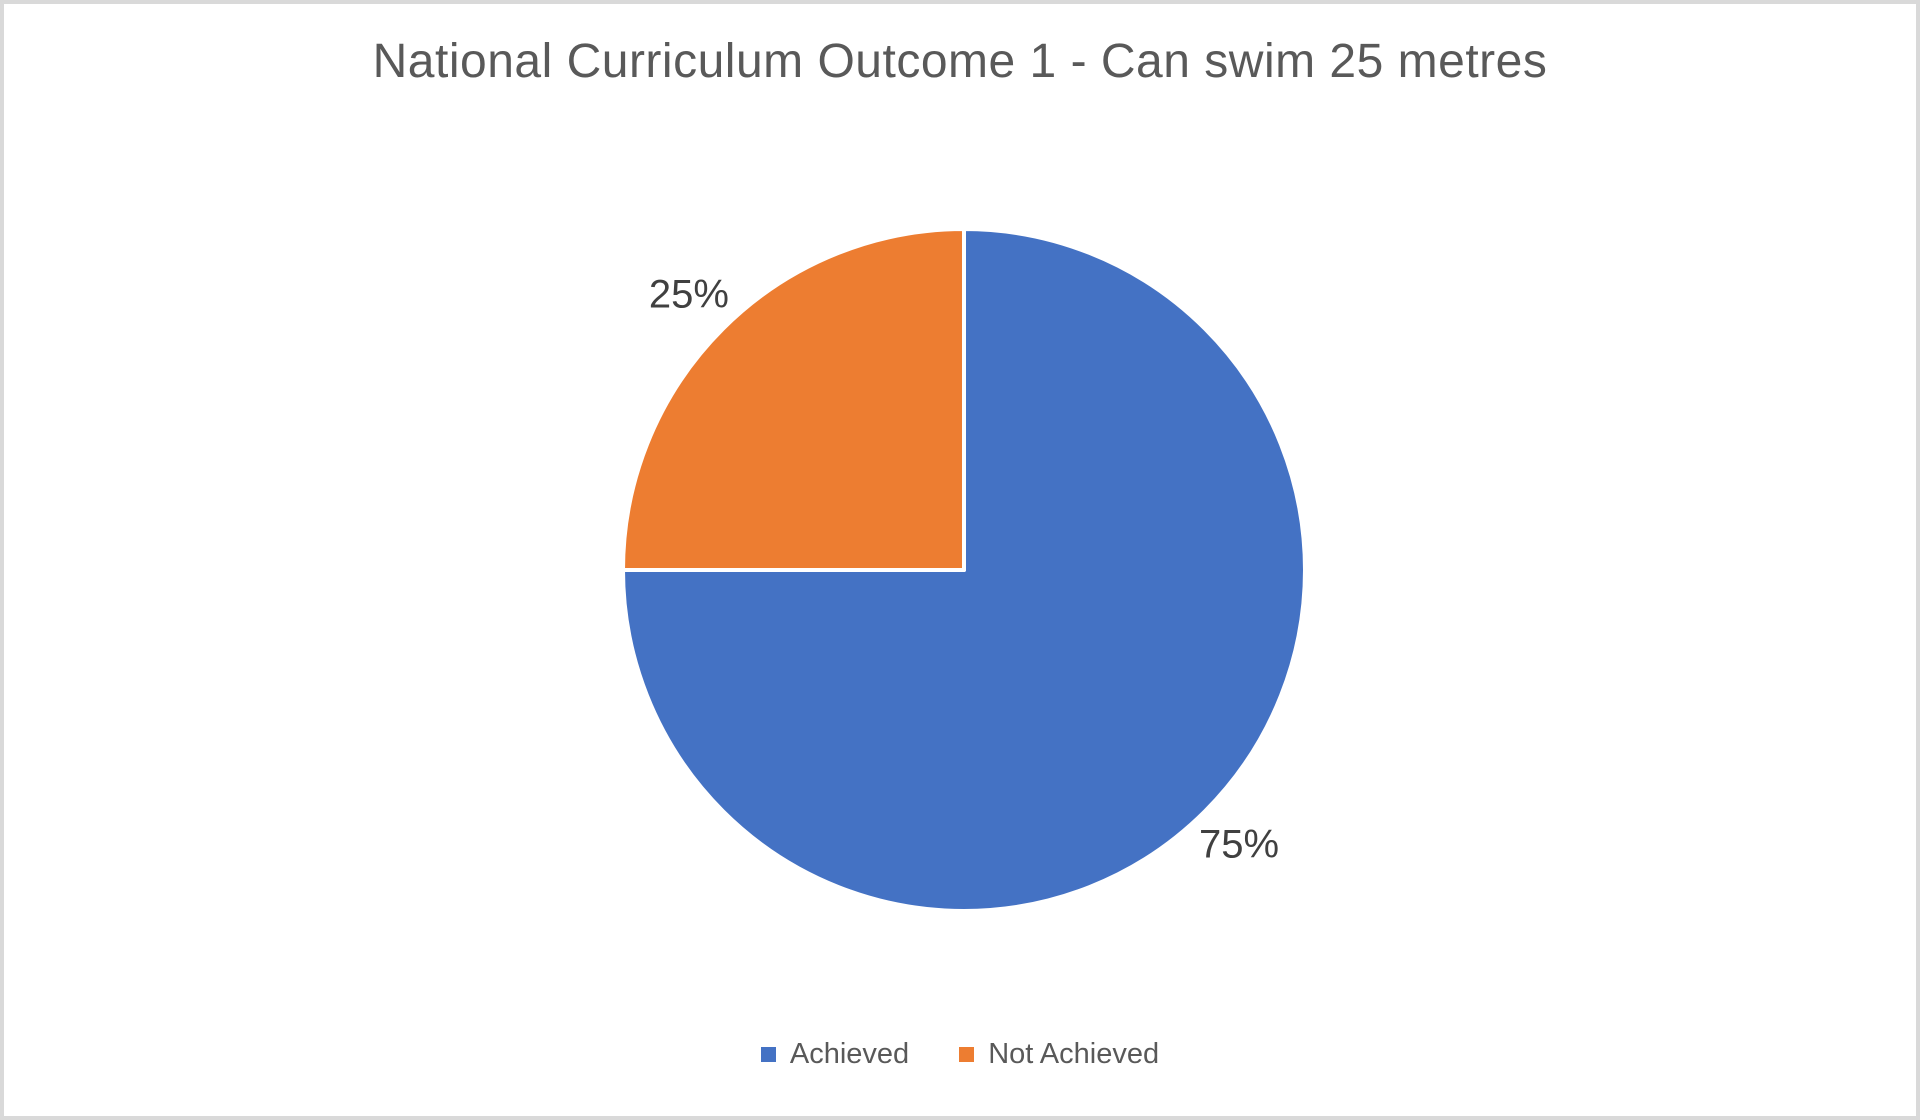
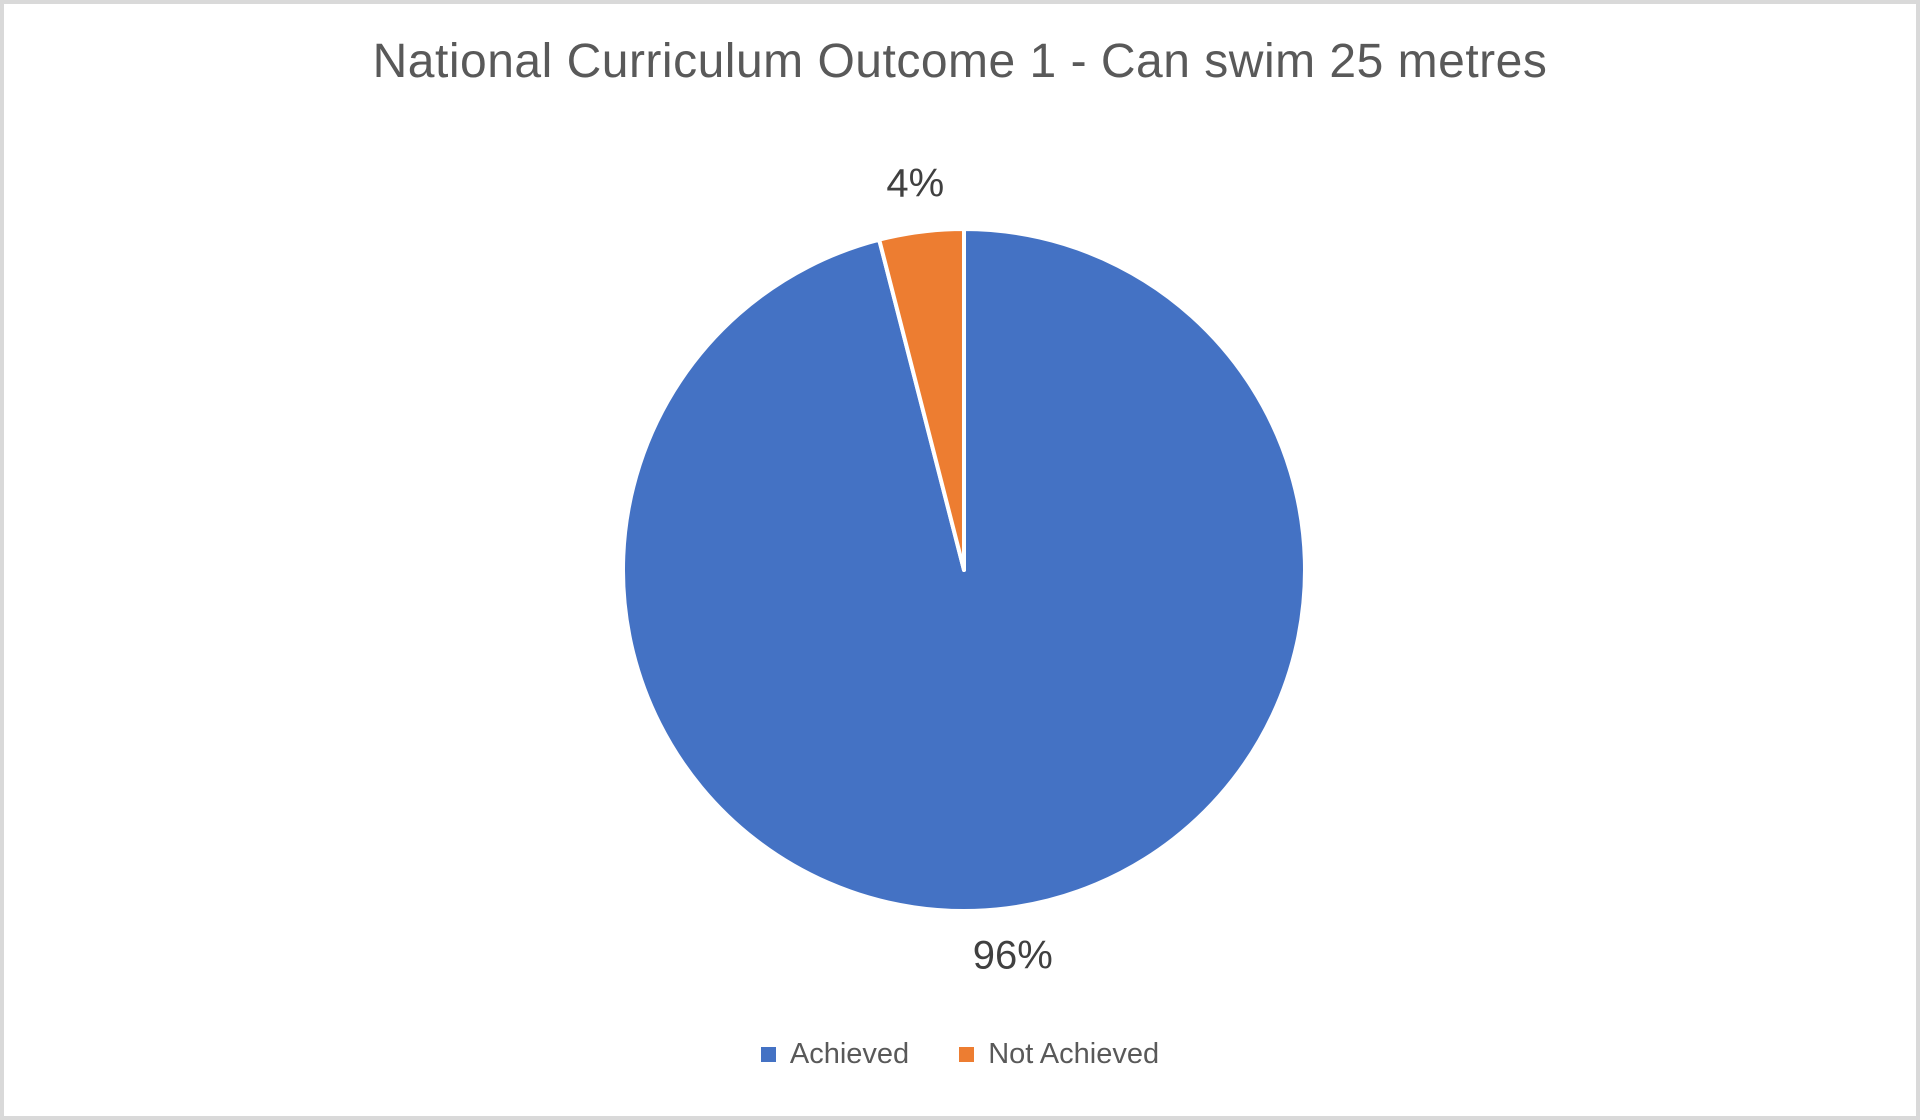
Achieved: 75% -> 96%
Not Achieved: 25% -> 4%
